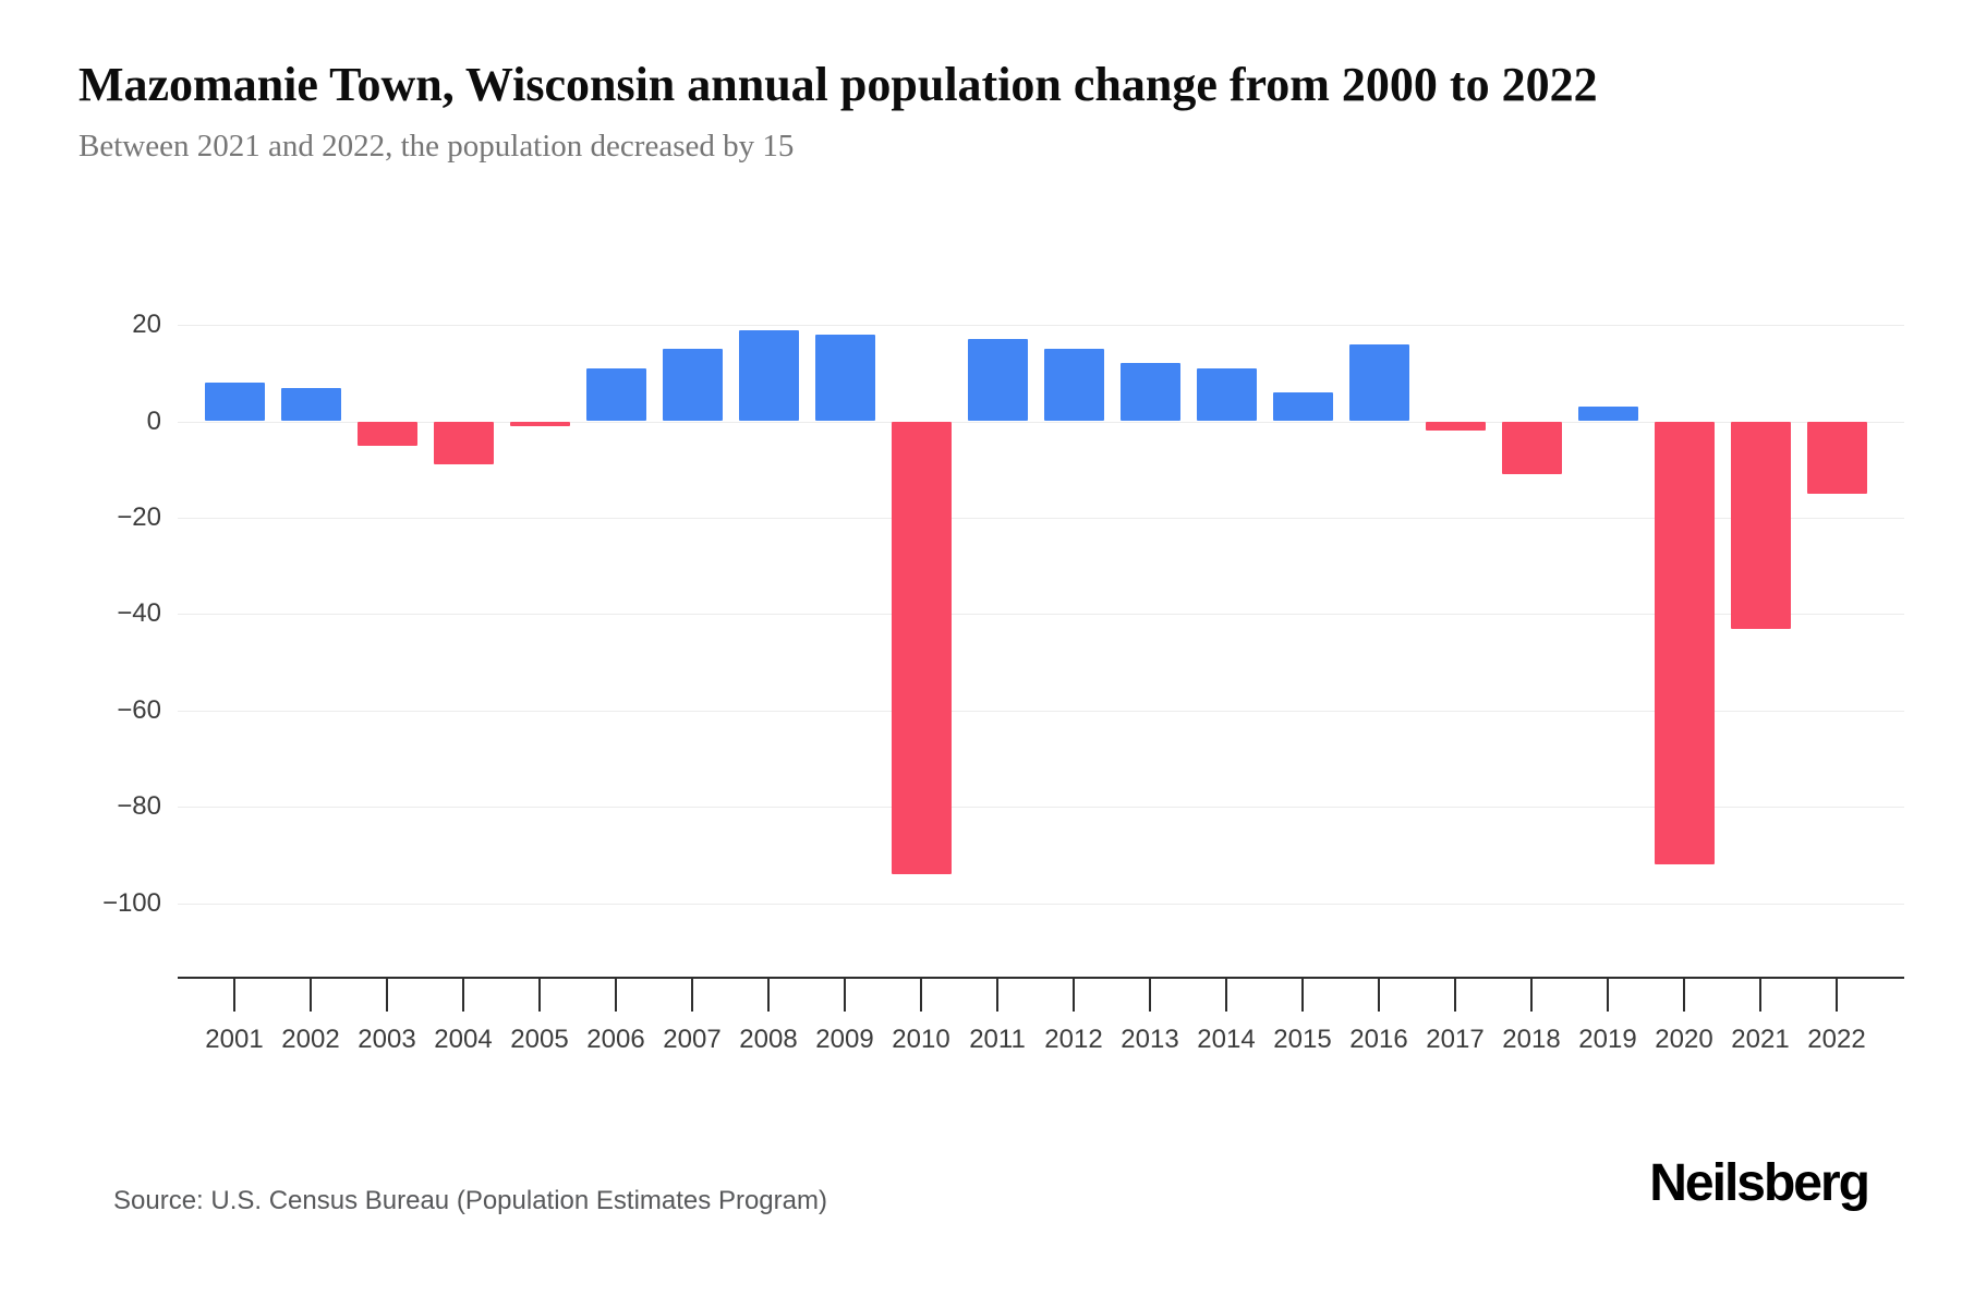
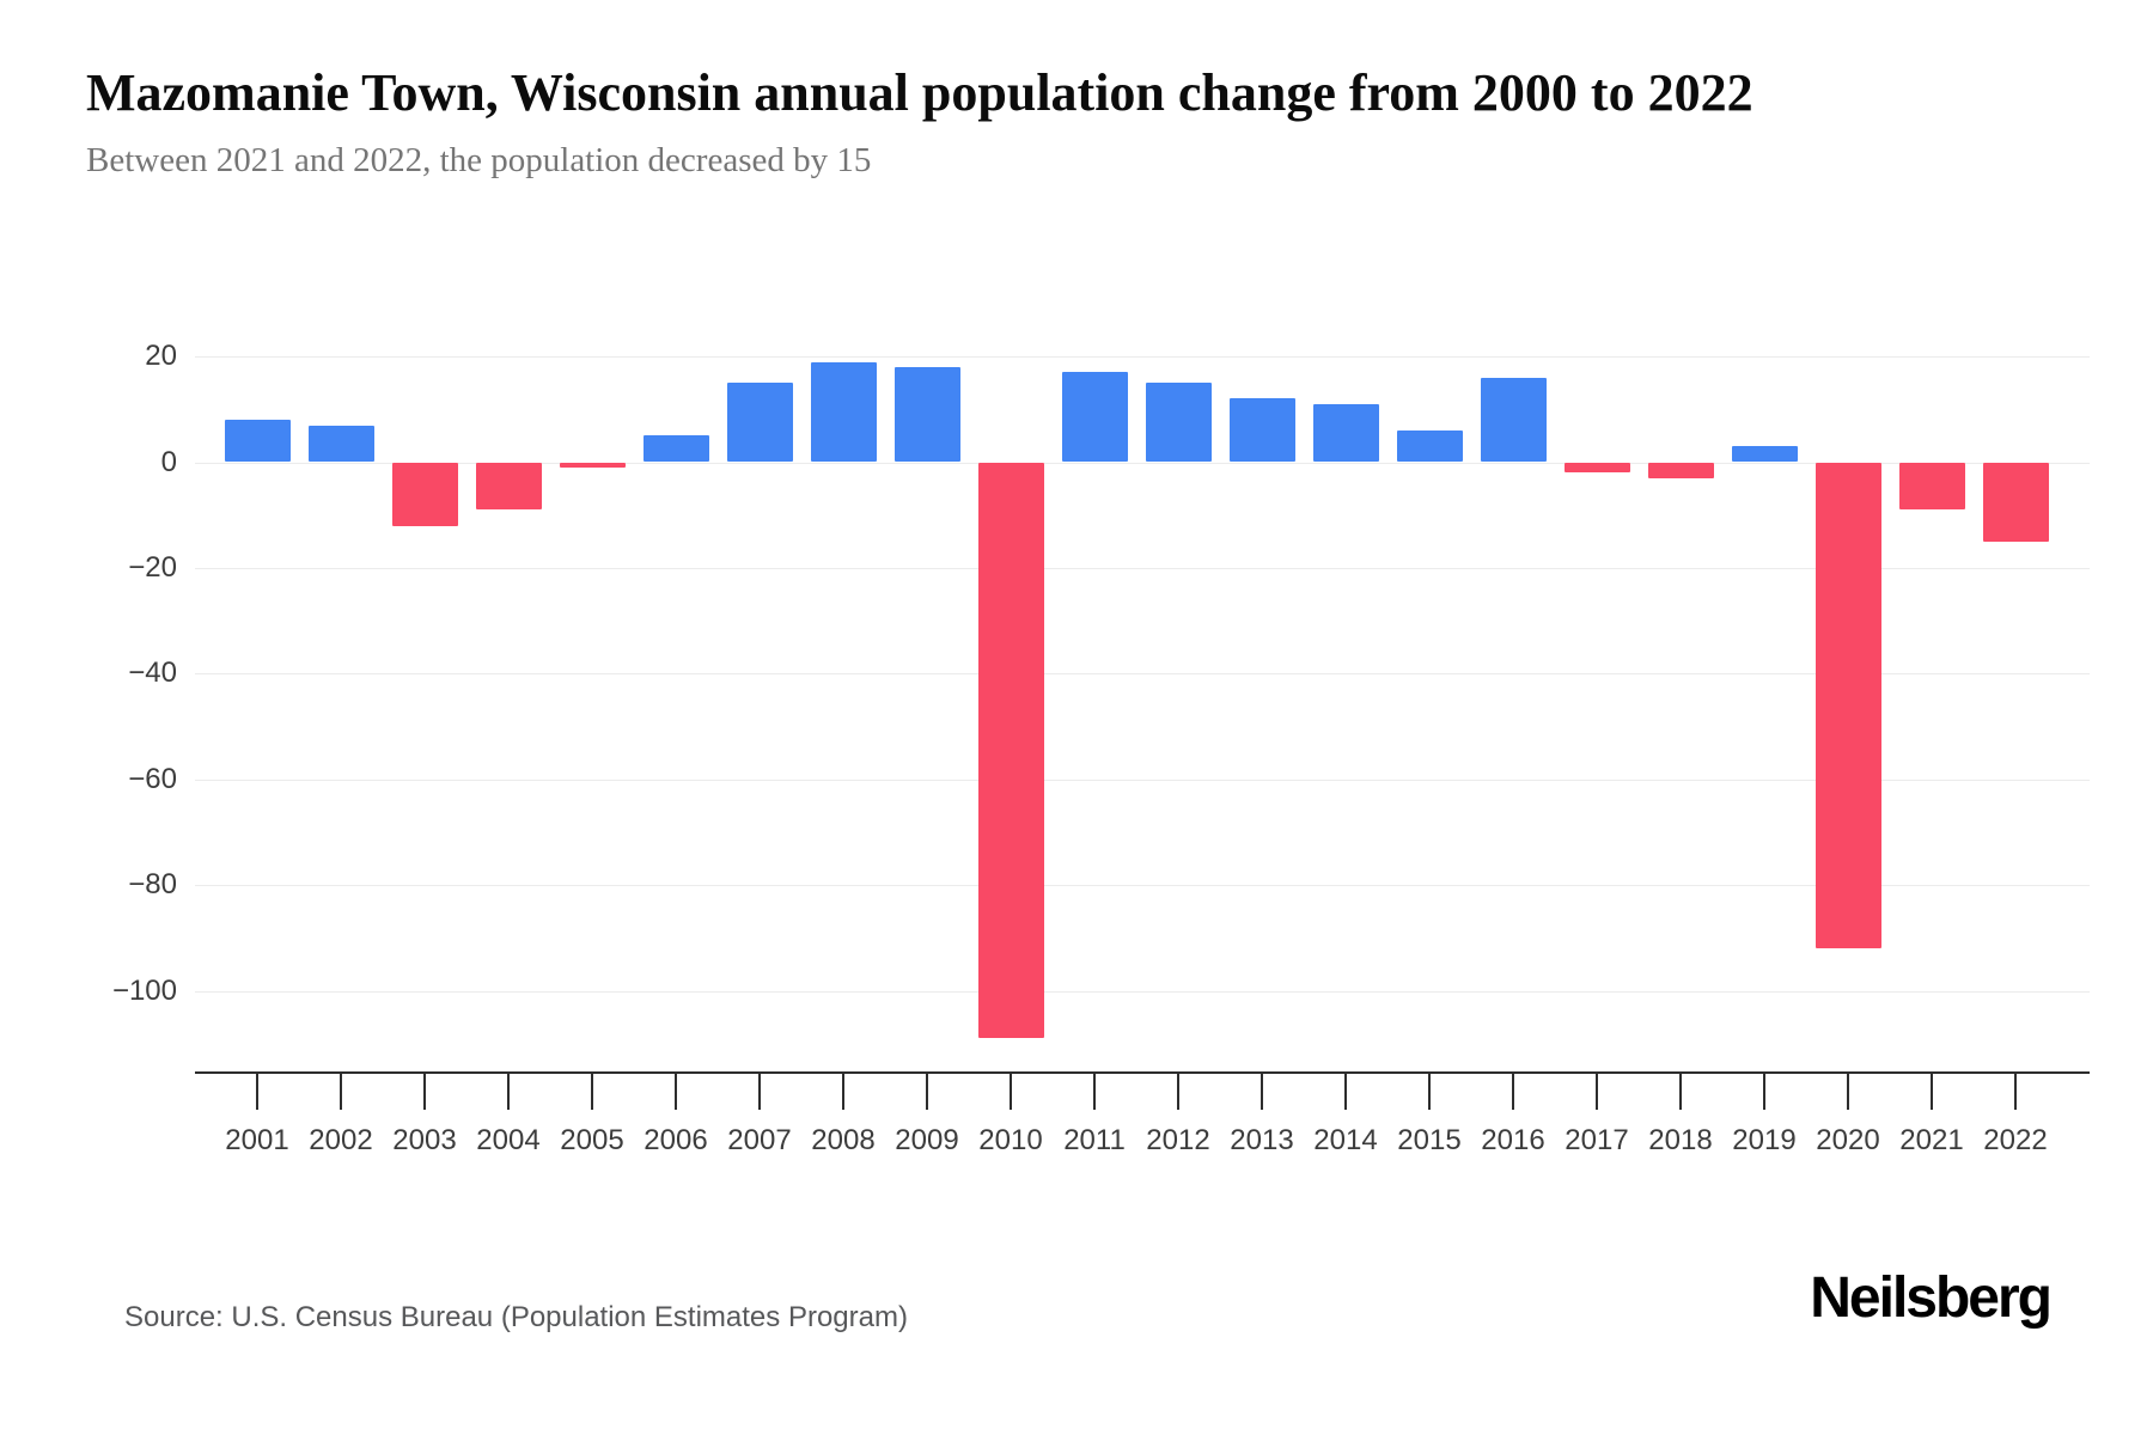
2003: -5 -> -12
2006: 11 -> 5
2010: -94 -> -109
2018: -11 -> -3
2021: -43 -> -9
